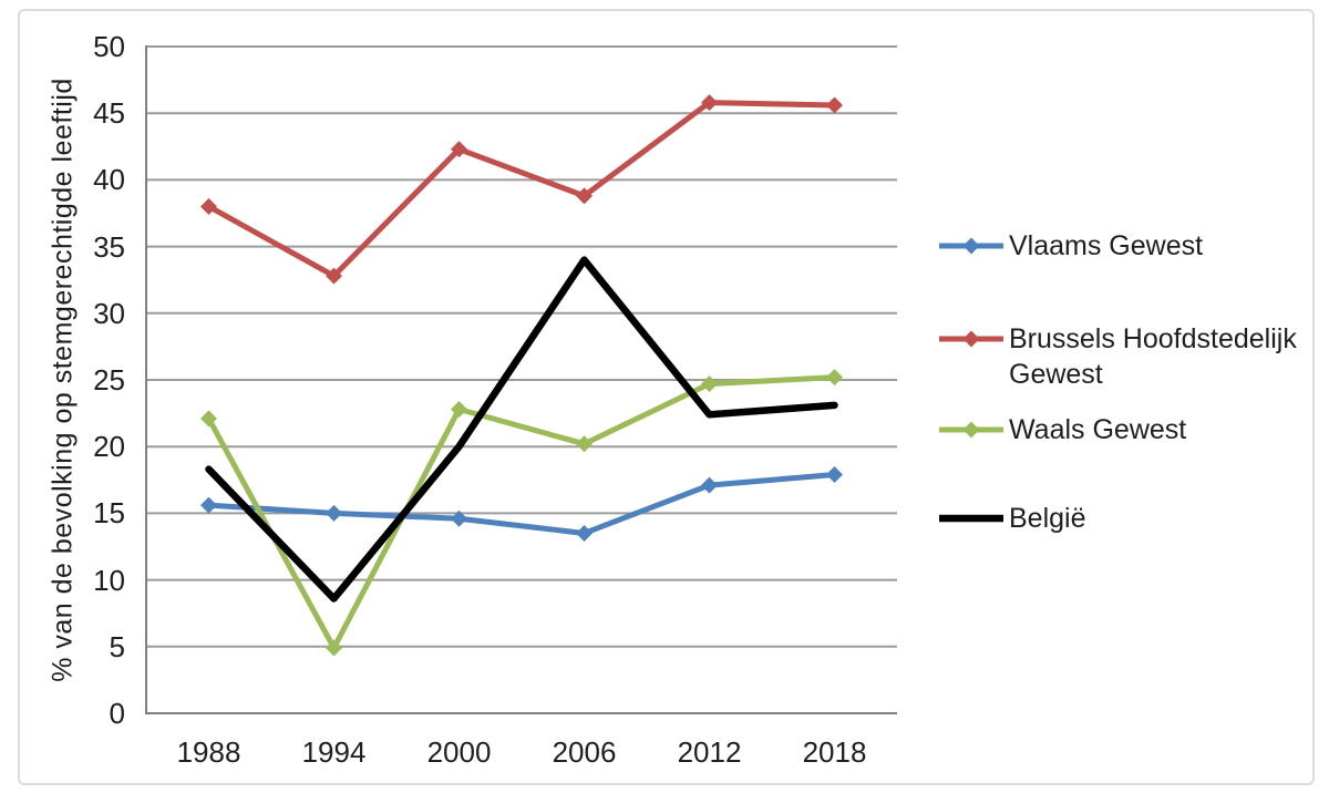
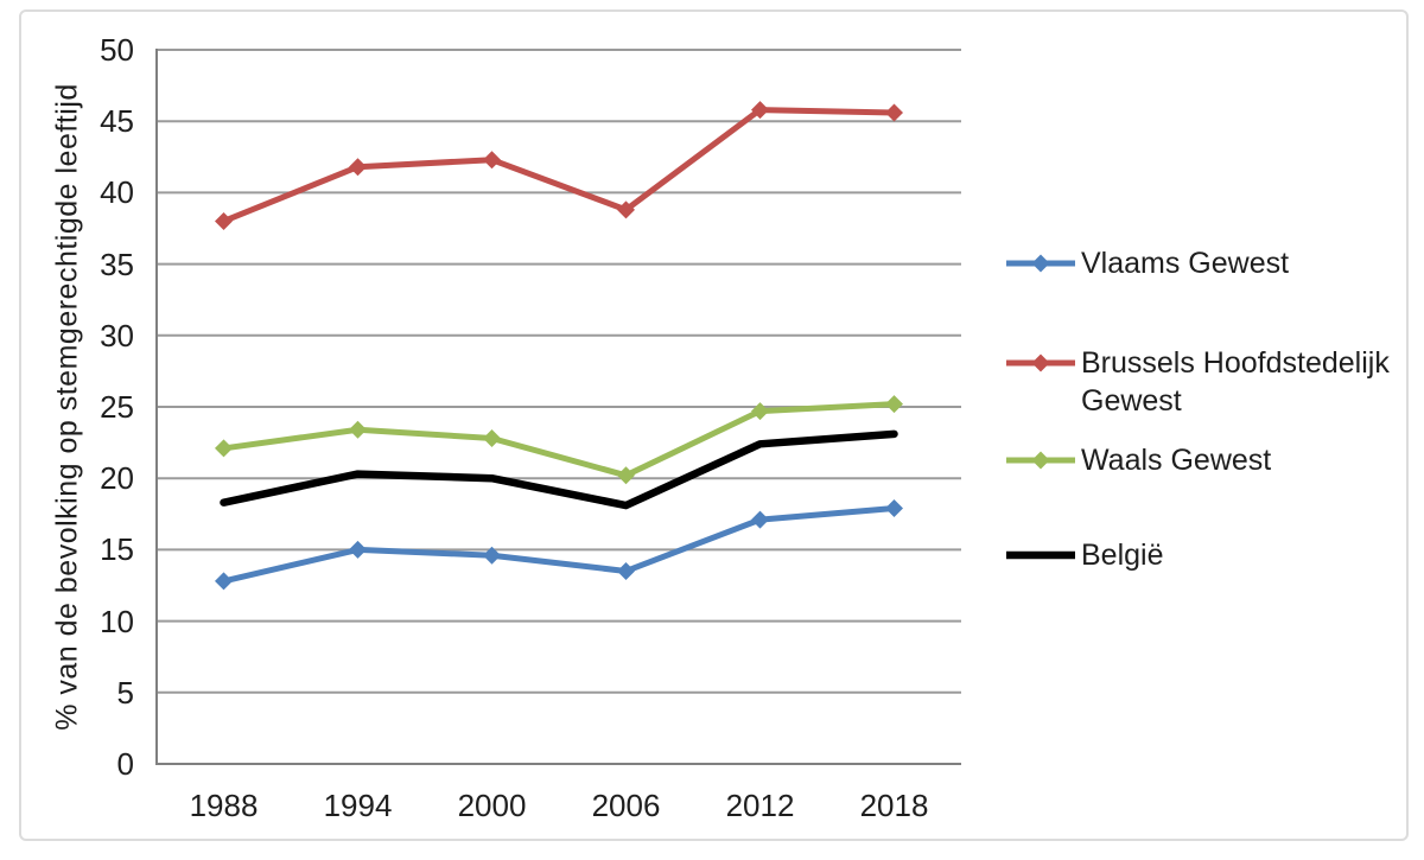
Vlaams Gewest/1988: 15.6 -> 12.8
Brussels Hoofdstedelijk Gewest/1994: 32.8 -> 41.8
Waals Gewest/1994: 4.9 -> 23.4
België/1994: 8.6 -> 20.3
België/2006: 34.0 -> 18.1
